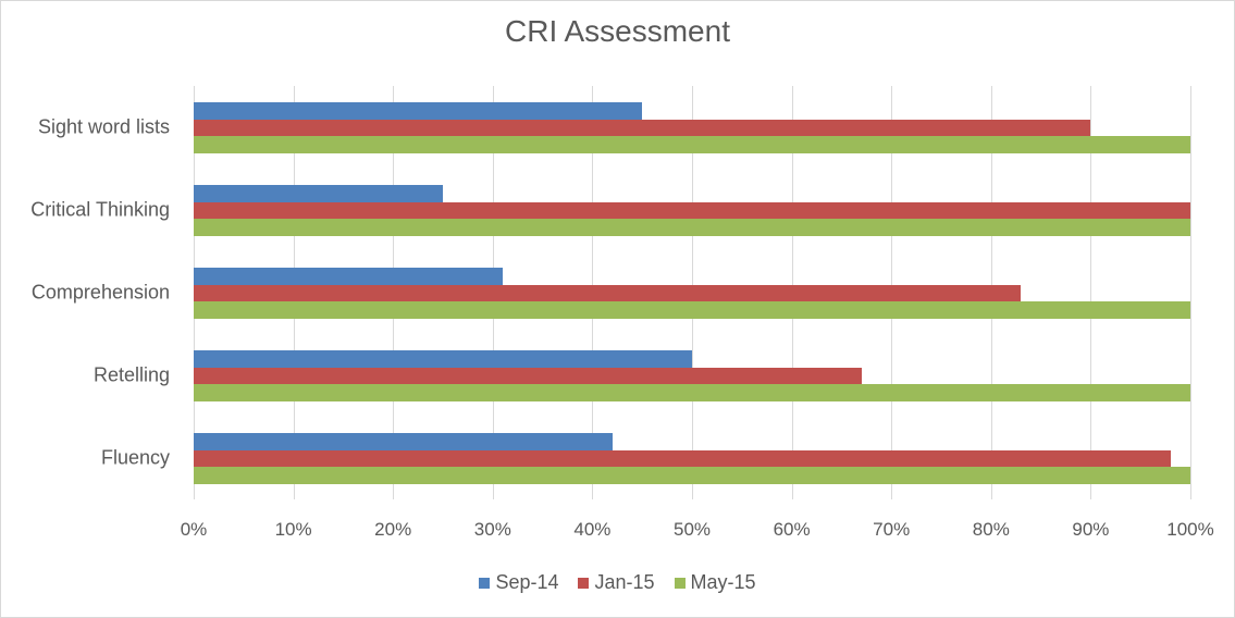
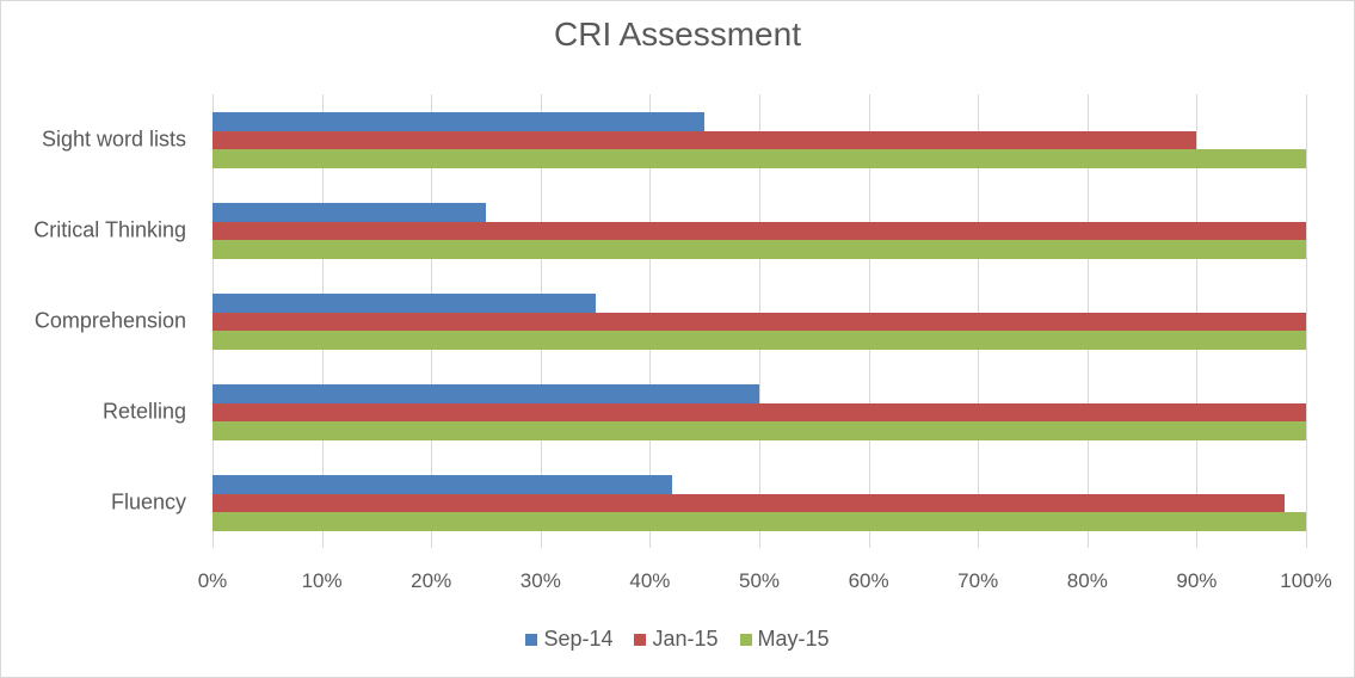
Sep-14/Comprehension: 31% -> 35%
Jan-15/Comprehension: 83% -> 100%
Jan-15/Retelling: 67% -> 100%
